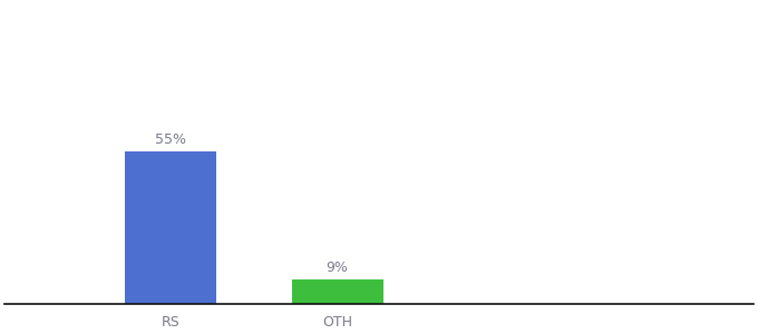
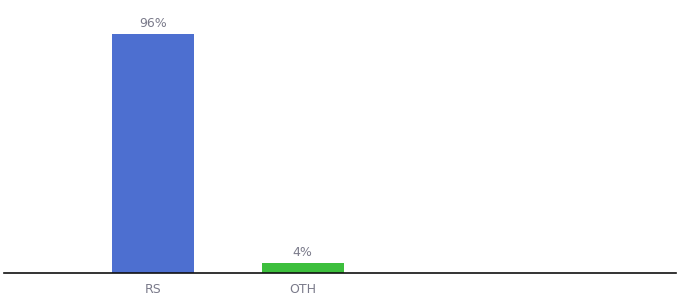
RS: 55% -> 96%
OTH: 9% -> 4%
